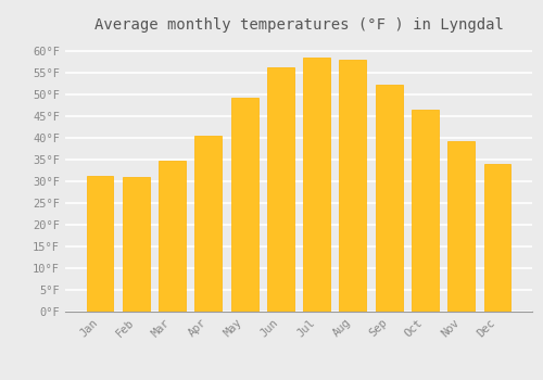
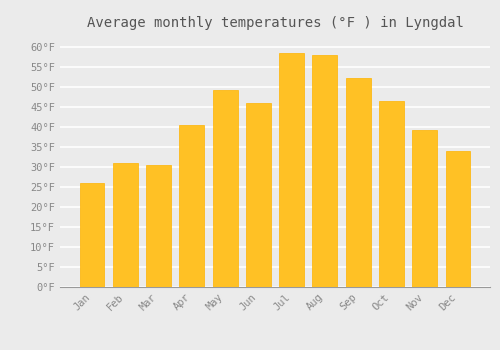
Jan: 31.2°F -> 26.0°F
Mar: 34.7°F -> 30.5°F
Jun: 56.3°F -> 46.0°F
